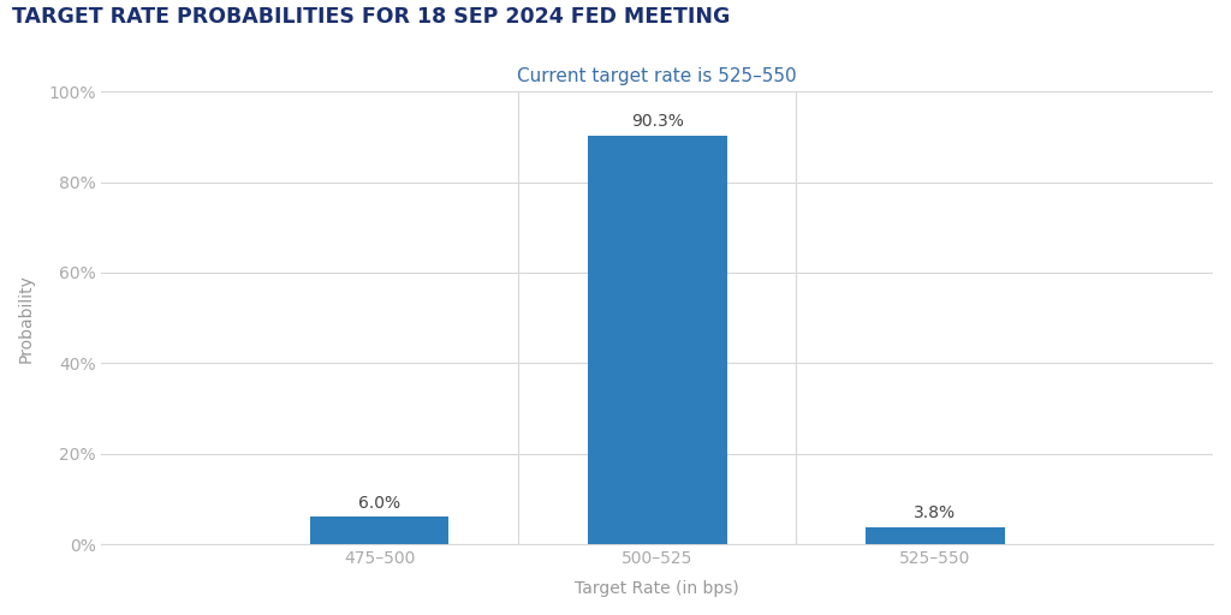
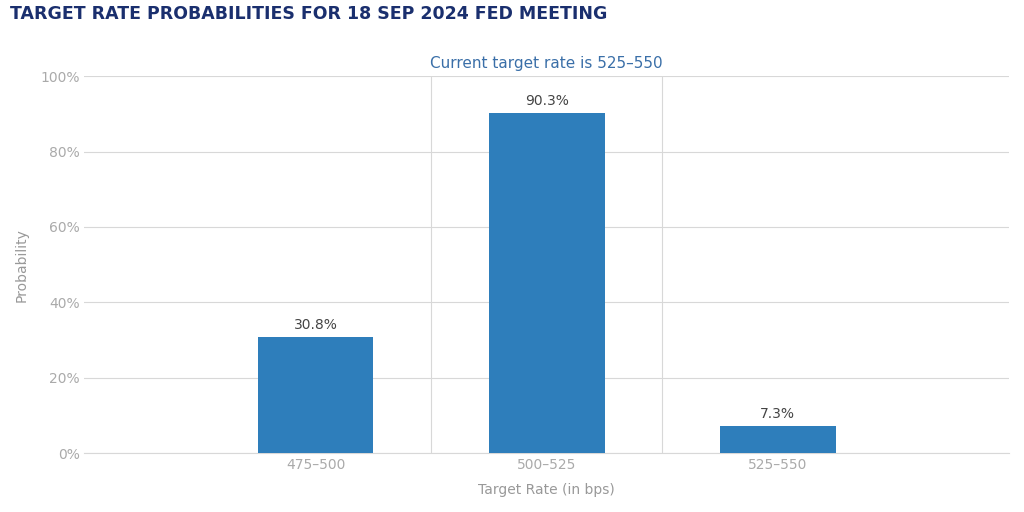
475–500: 6.0% -> 30.8%
525–550: 3.8% -> 7.3%
